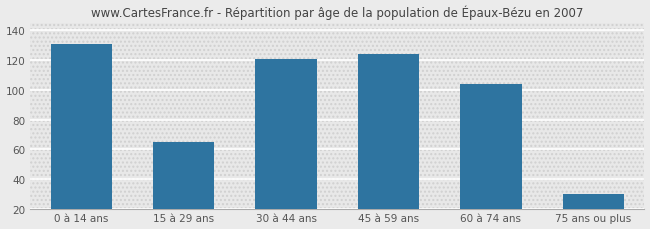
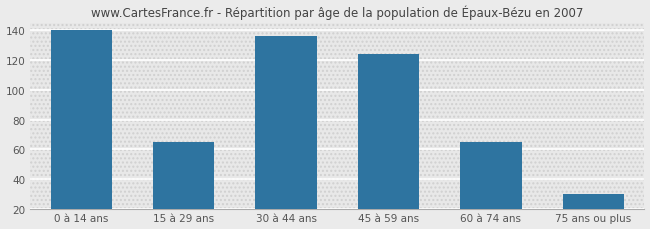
0 à 14 ans: 131 -> 140
30 à 44 ans: 121 -> 136
60 à 74 ans: 104 -> 65
